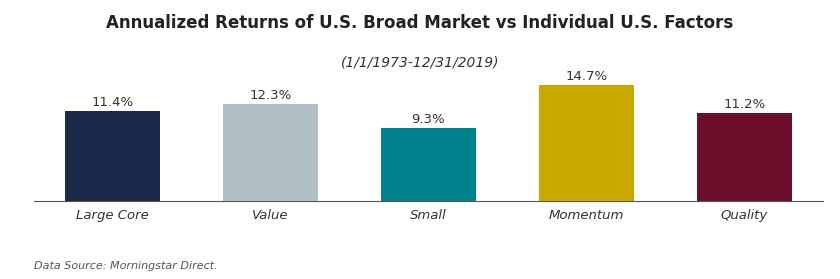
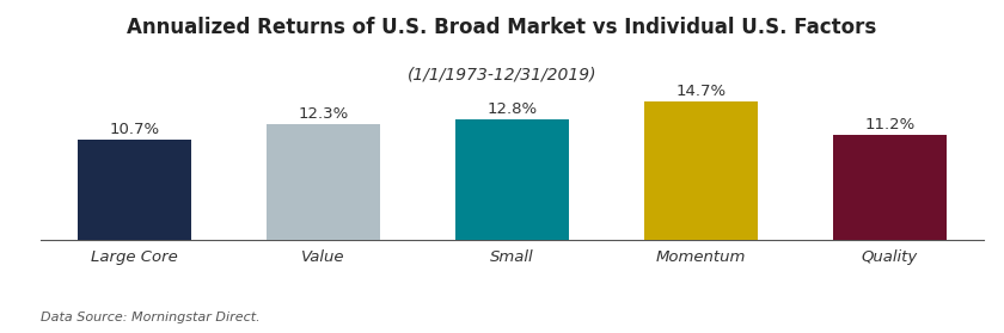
Large Core: 11.4% -> 10.7%
Small: 9.3% -> 12.8%
